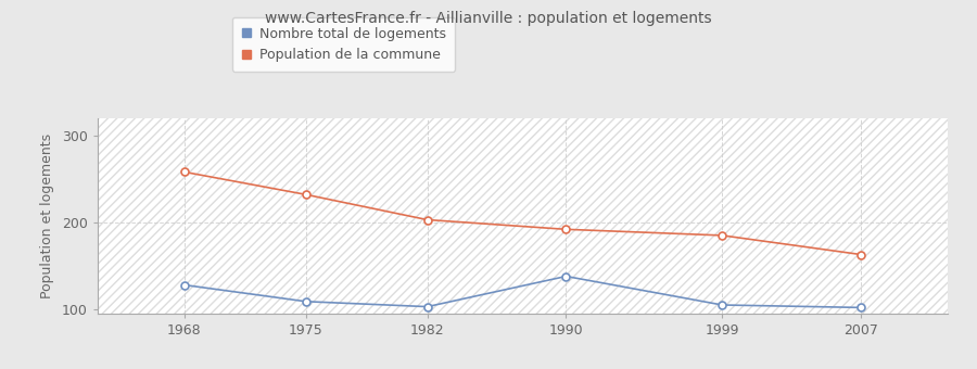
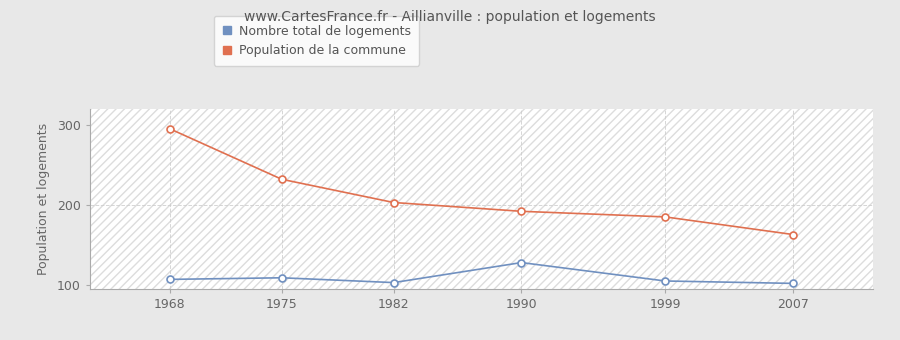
Population de la commune/1968: 258 -> 295
Nombre total de logements/1968: 128 -> 107
Nombre total de logements/1990: 138 -> 128
